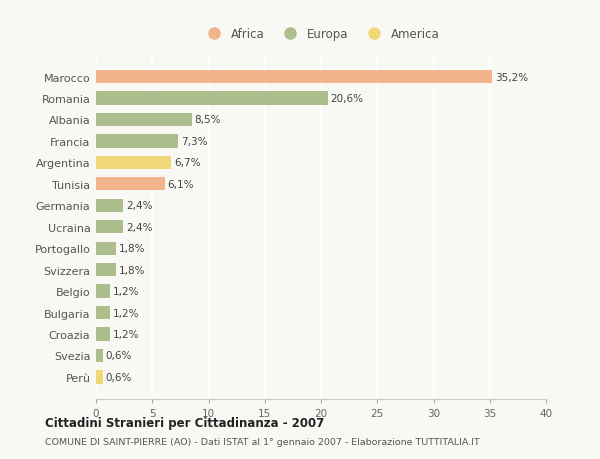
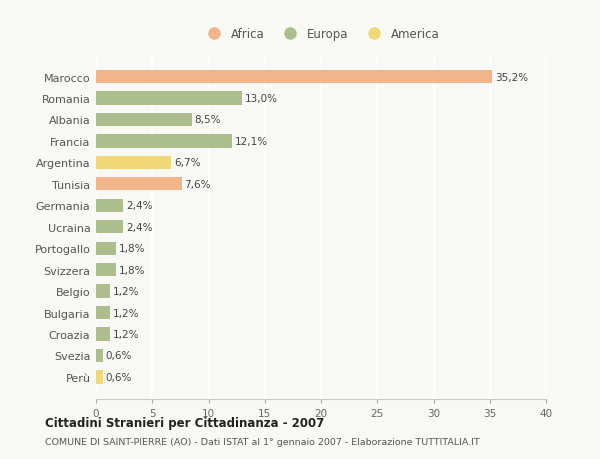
Romania: 20,6% -> 13,0%
Francia: 7,3% -> 12,1%
Tunisia: 6,1% -> 7,6%
